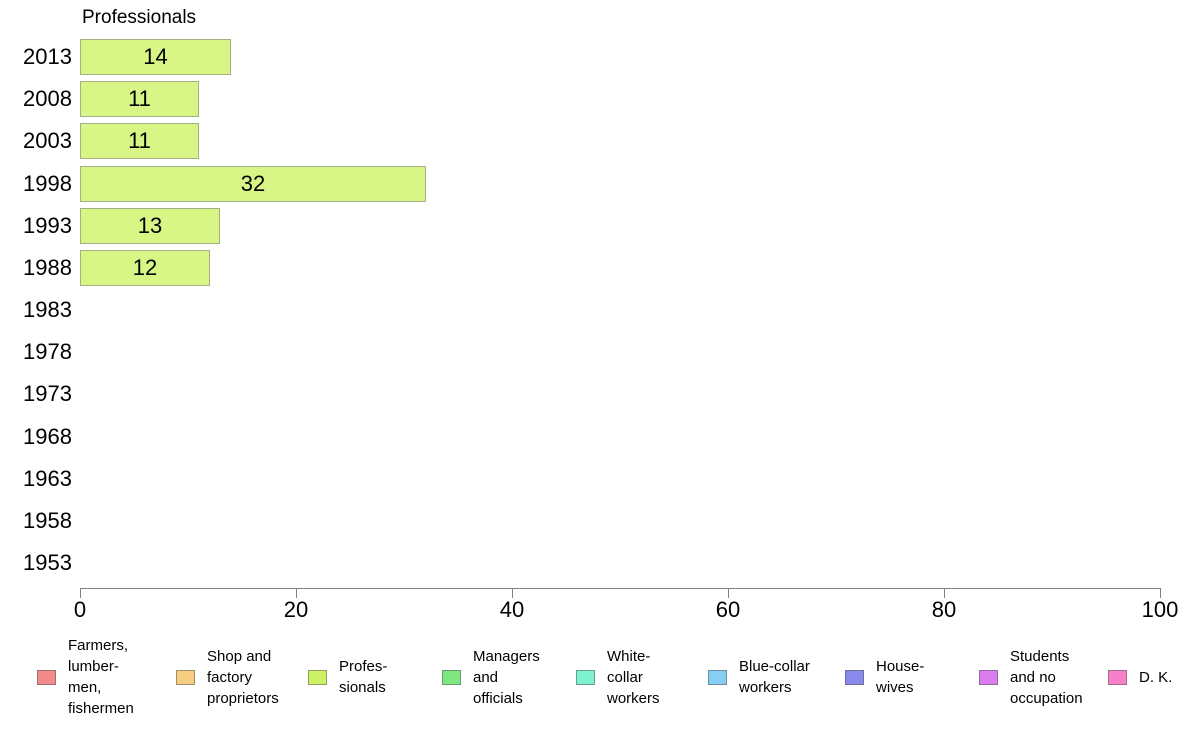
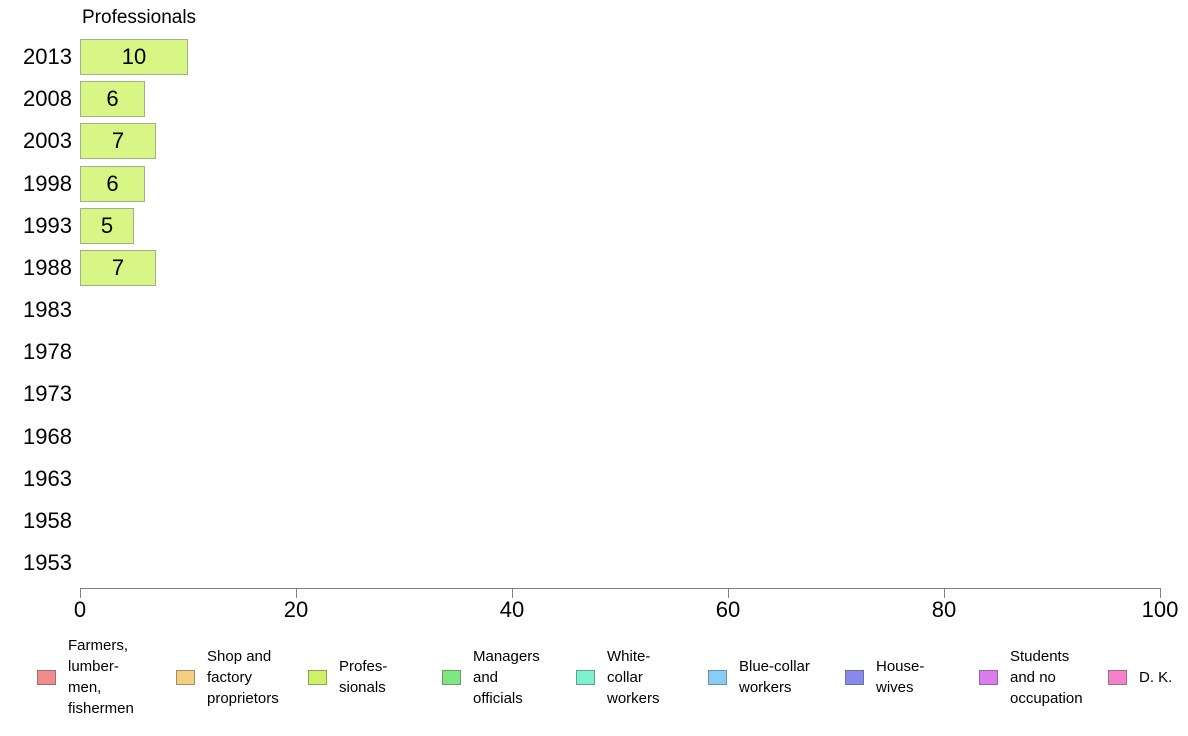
2013: 14 -> 10
2008: 11 -> 6
2003: 11 -> 7
1998: 32 -> 6
1993: 13 -> 5
1988: 12 -> 7
